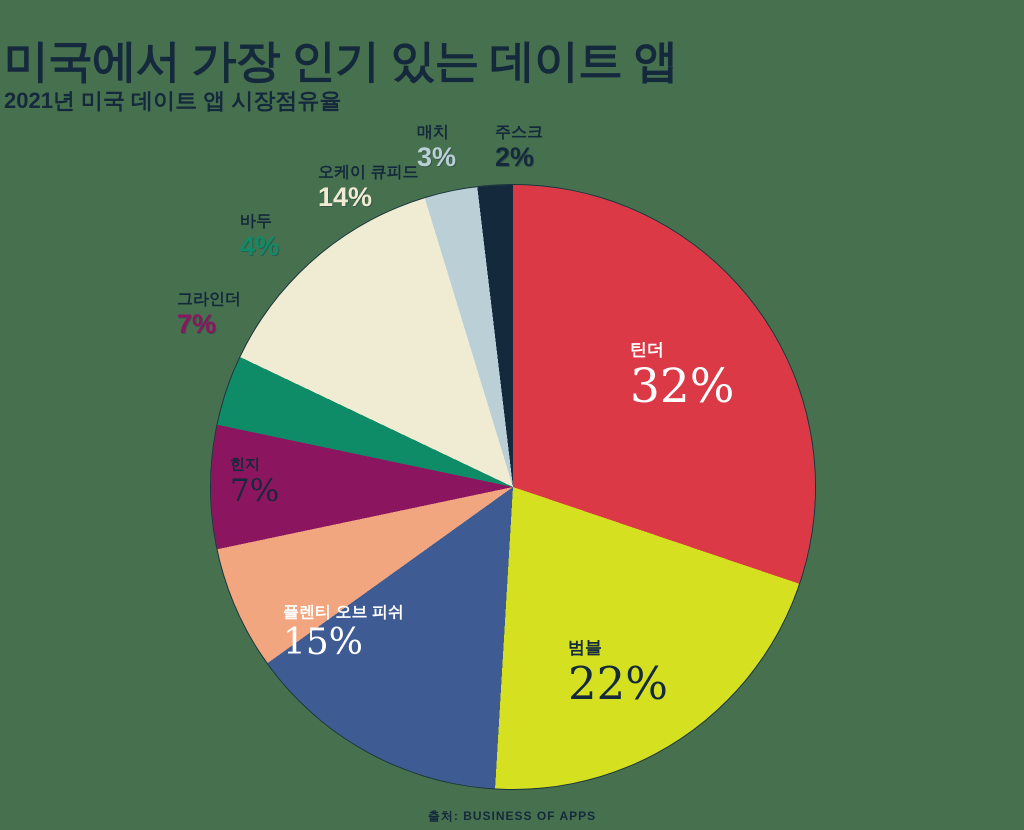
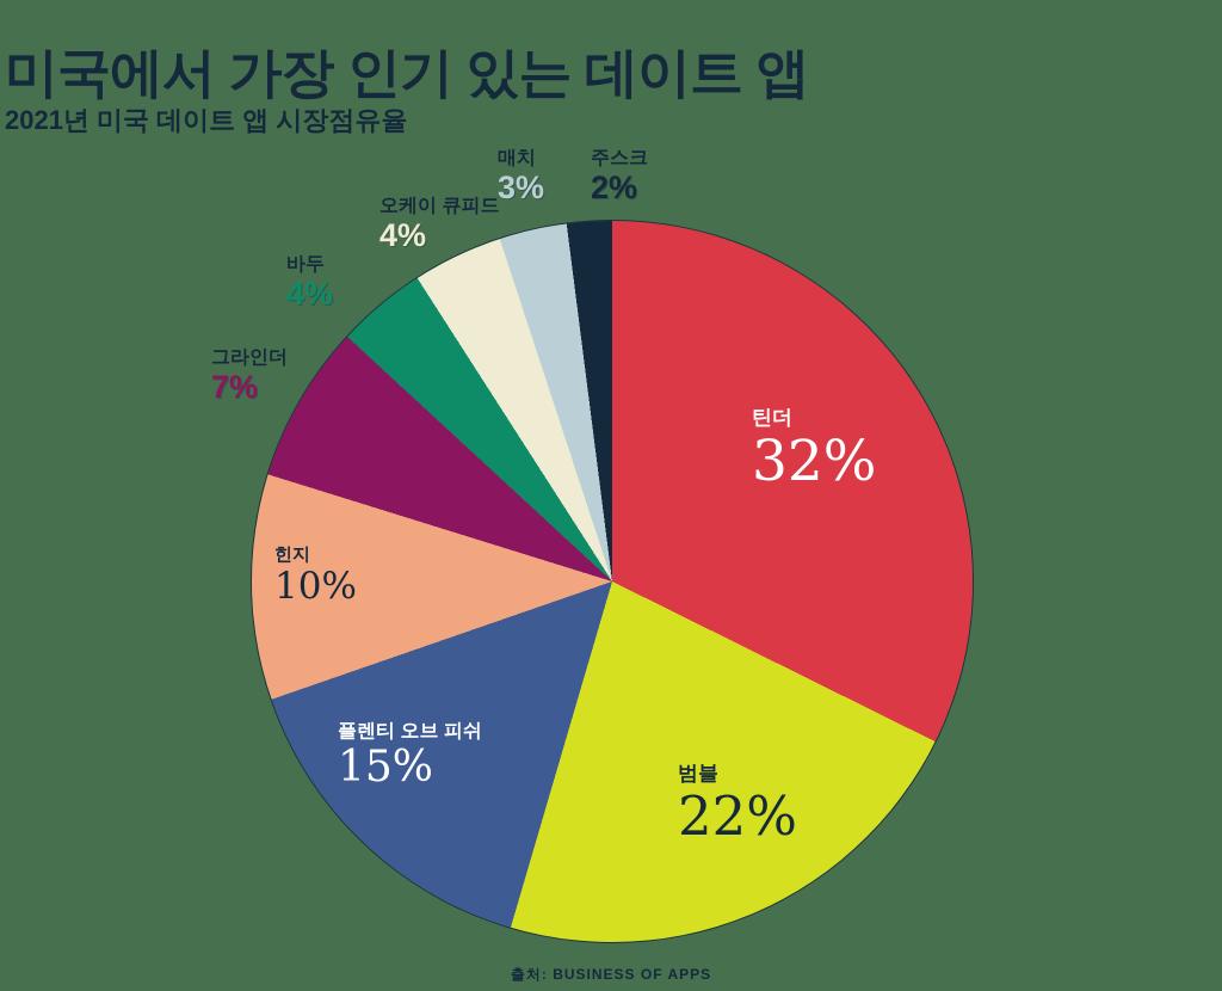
힌지: 7% -> 10%
오케이 큐피드: 14% -> 4%
